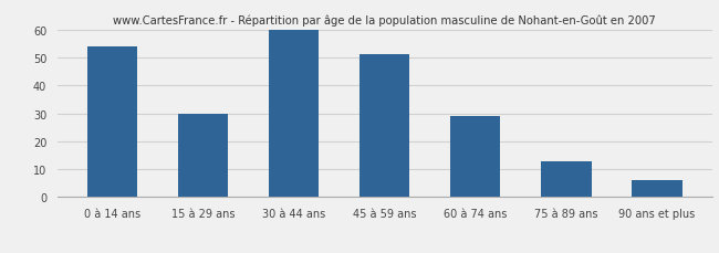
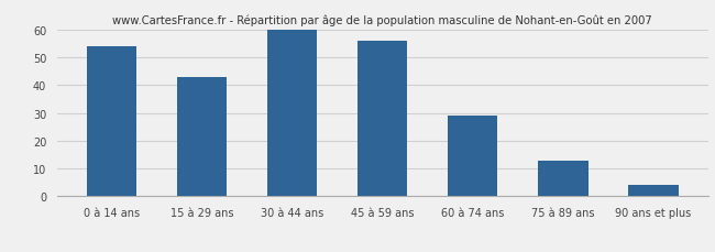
15 à 29 ans: 30 -> 43
45 à 59 ans: 51 -> 56
90 ans et plus: 6 -> 4
